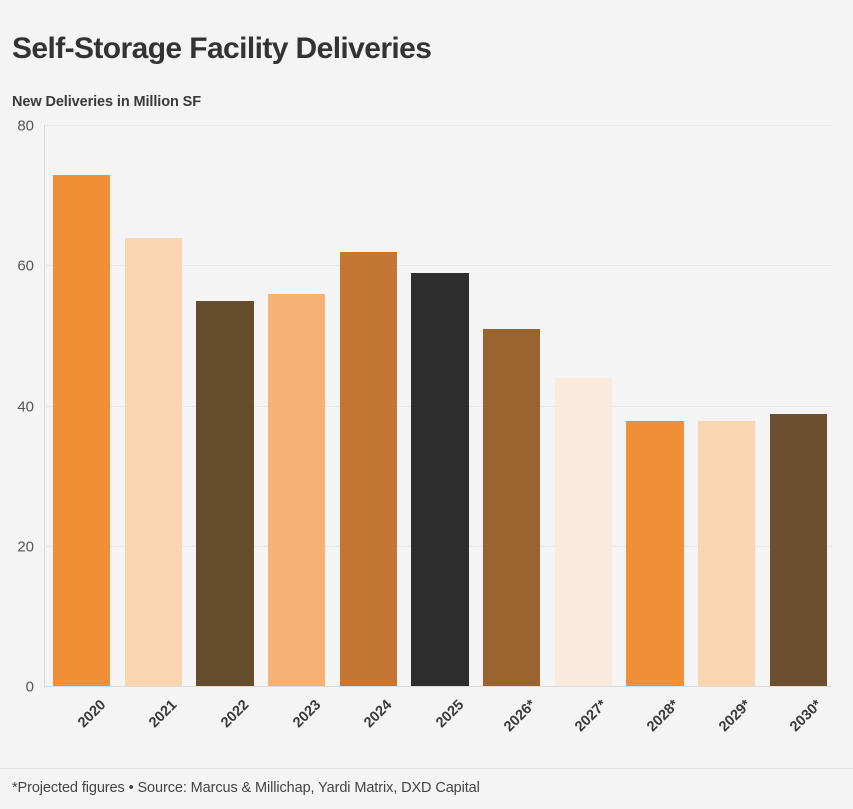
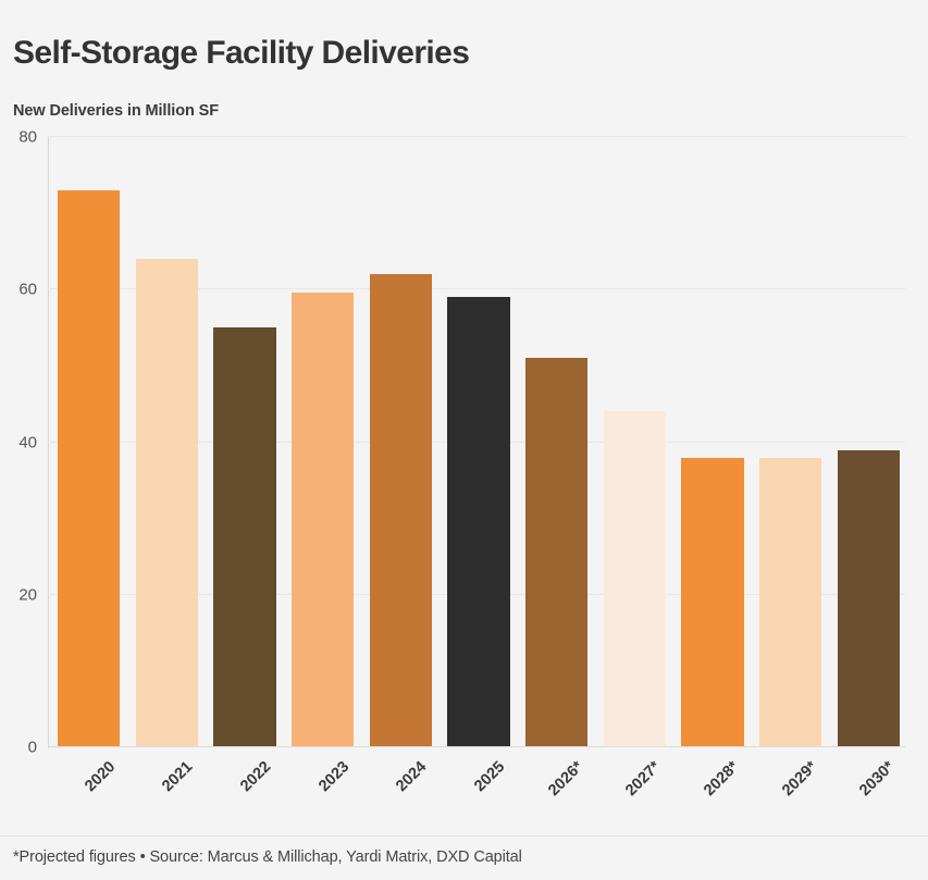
2023: 56 -> 60
